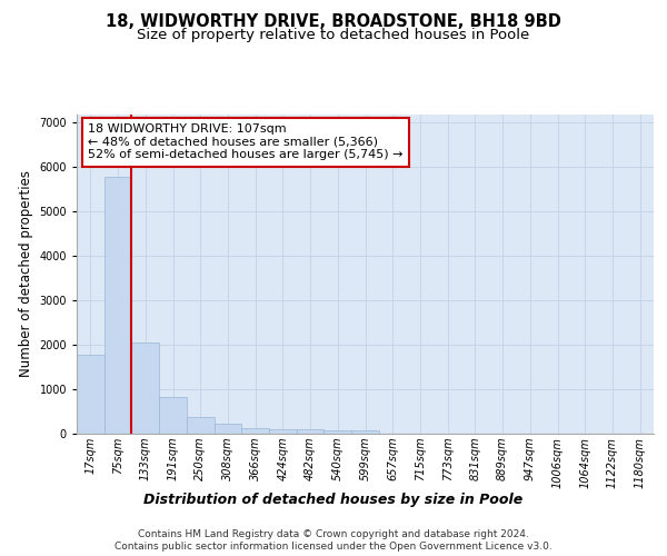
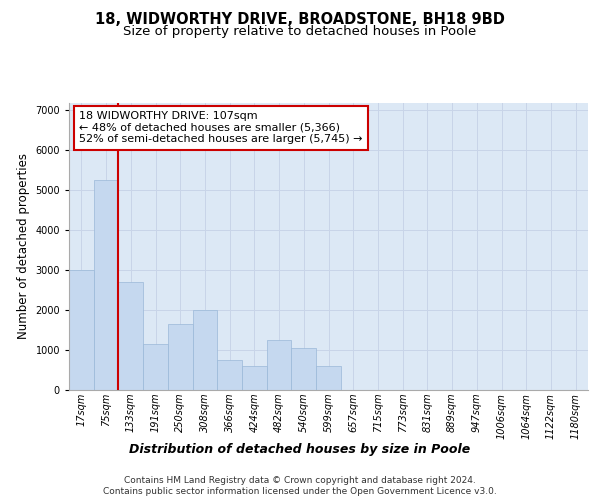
17sqm: 1780 -> 3000
75sqm: 5780 -> 5250
133sqm: 2060 -> 2700
191sqm: 820 -> 1150
250sqm: 370 -> 1650
308sqm: 220 -> 2000
366sqm: 120 -> 750
424sqm: 100 -> 600
482sqm: 90 -> 1250
540sqm: 70 -> 1050
599sqm: 60 -> 600
